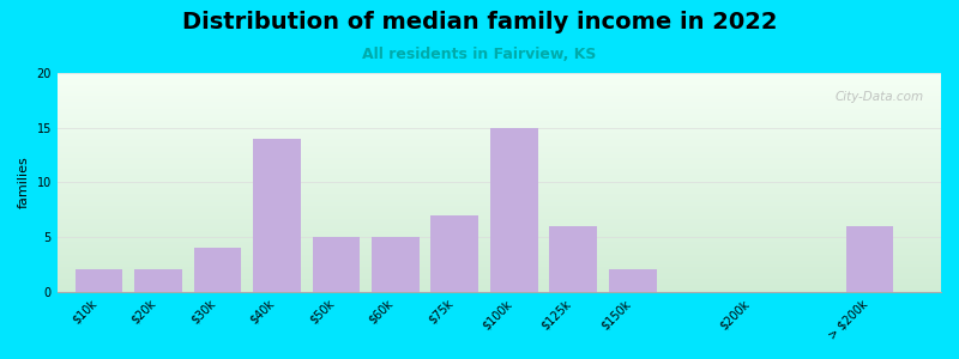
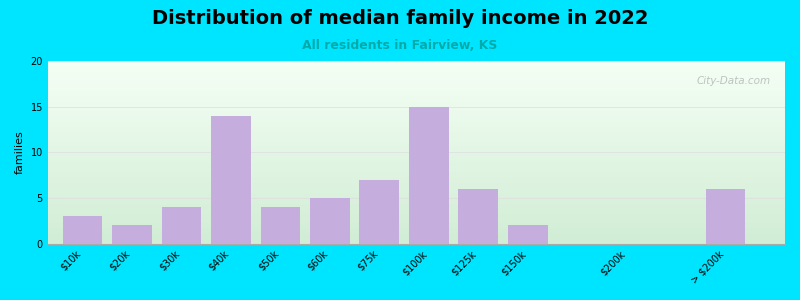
$10k: 2 -> 3
$50k: 5 -> 4
